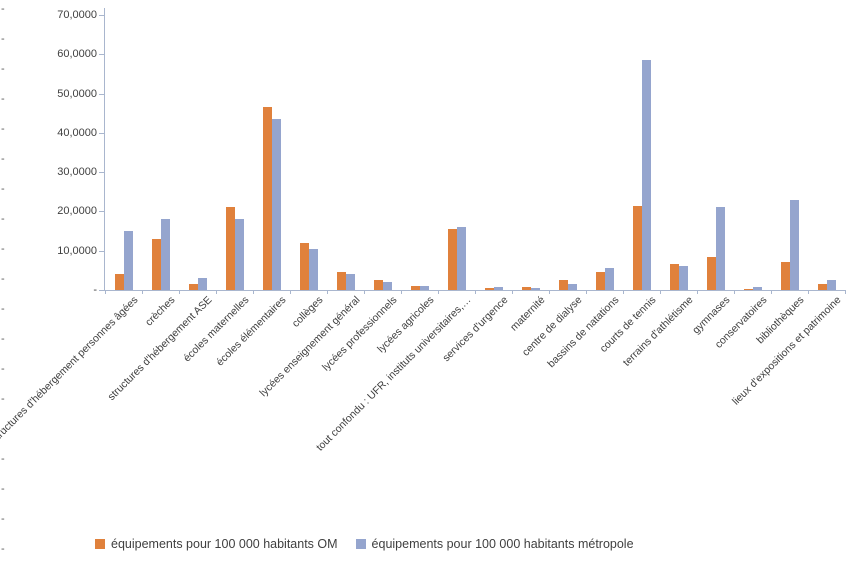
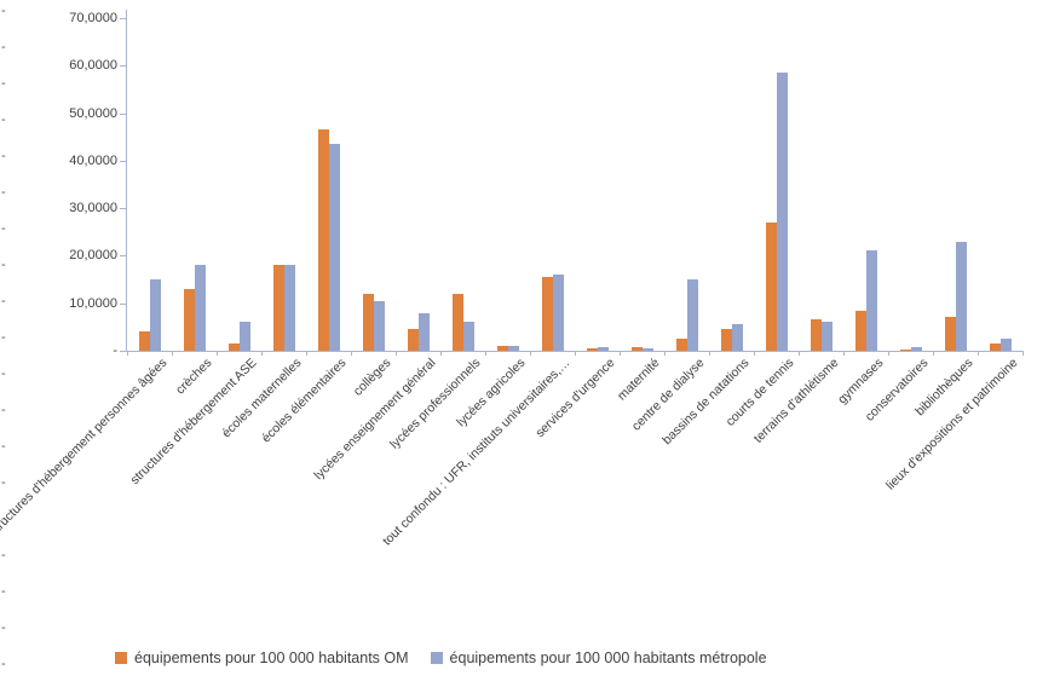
équipements pour 100 000 habitants métropole/structures d'hébergement ASE: 3 -> 6
équipements pour 100 000 habitants OM/écoles maternelles: 21 -> 18
équipements pour 100 000 habitants métropole/lycées enseignement général: 4 -> 8
équipements pour 100 000 habitants OM/lycées professionnels: 2 -> 12
équipements pour 100 000 habitants métropole/lycées professionnels: 2 -> 6
équipements pour 100 000 habitants métropole/centre de dialyse: 2 -> 15
équipements pour 100 000 habitants OM/courts de tennis: 22 -> 27
